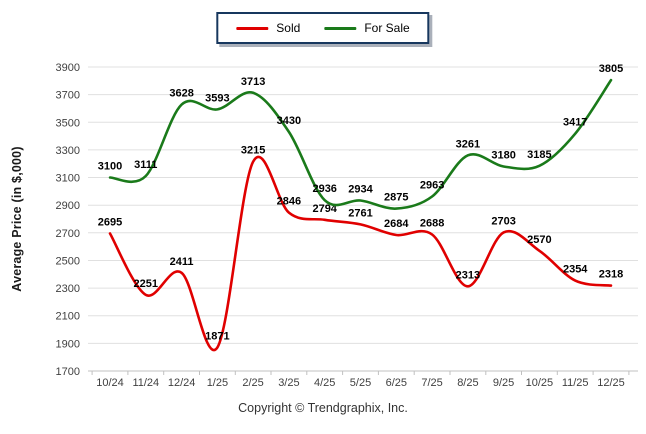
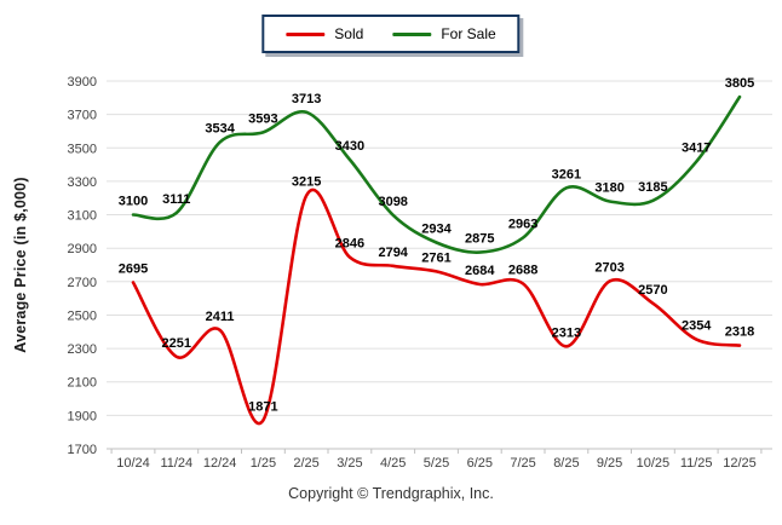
For Sale/12/24: 3628 -> 3534
For Sale/4/25: 2936 -> 3098
